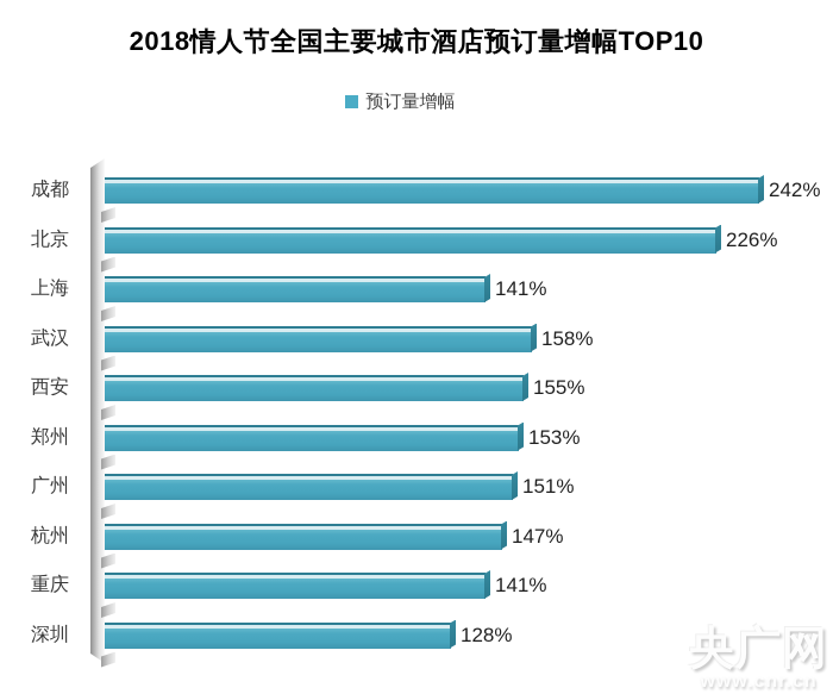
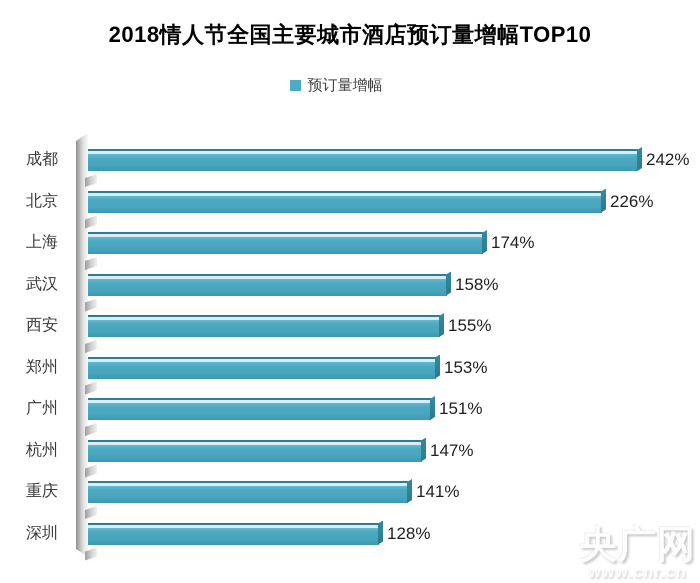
上海: 141% -> 174%
